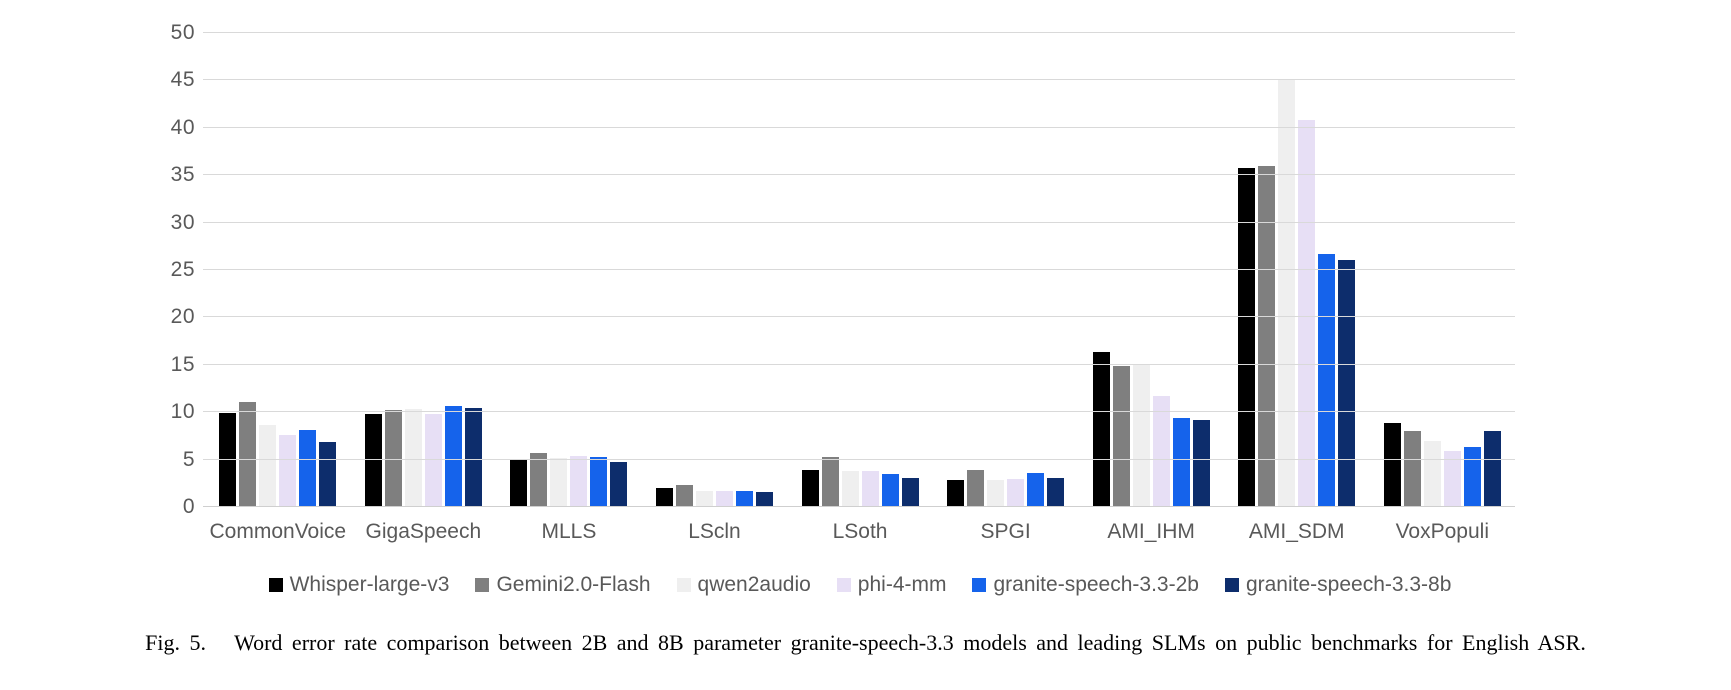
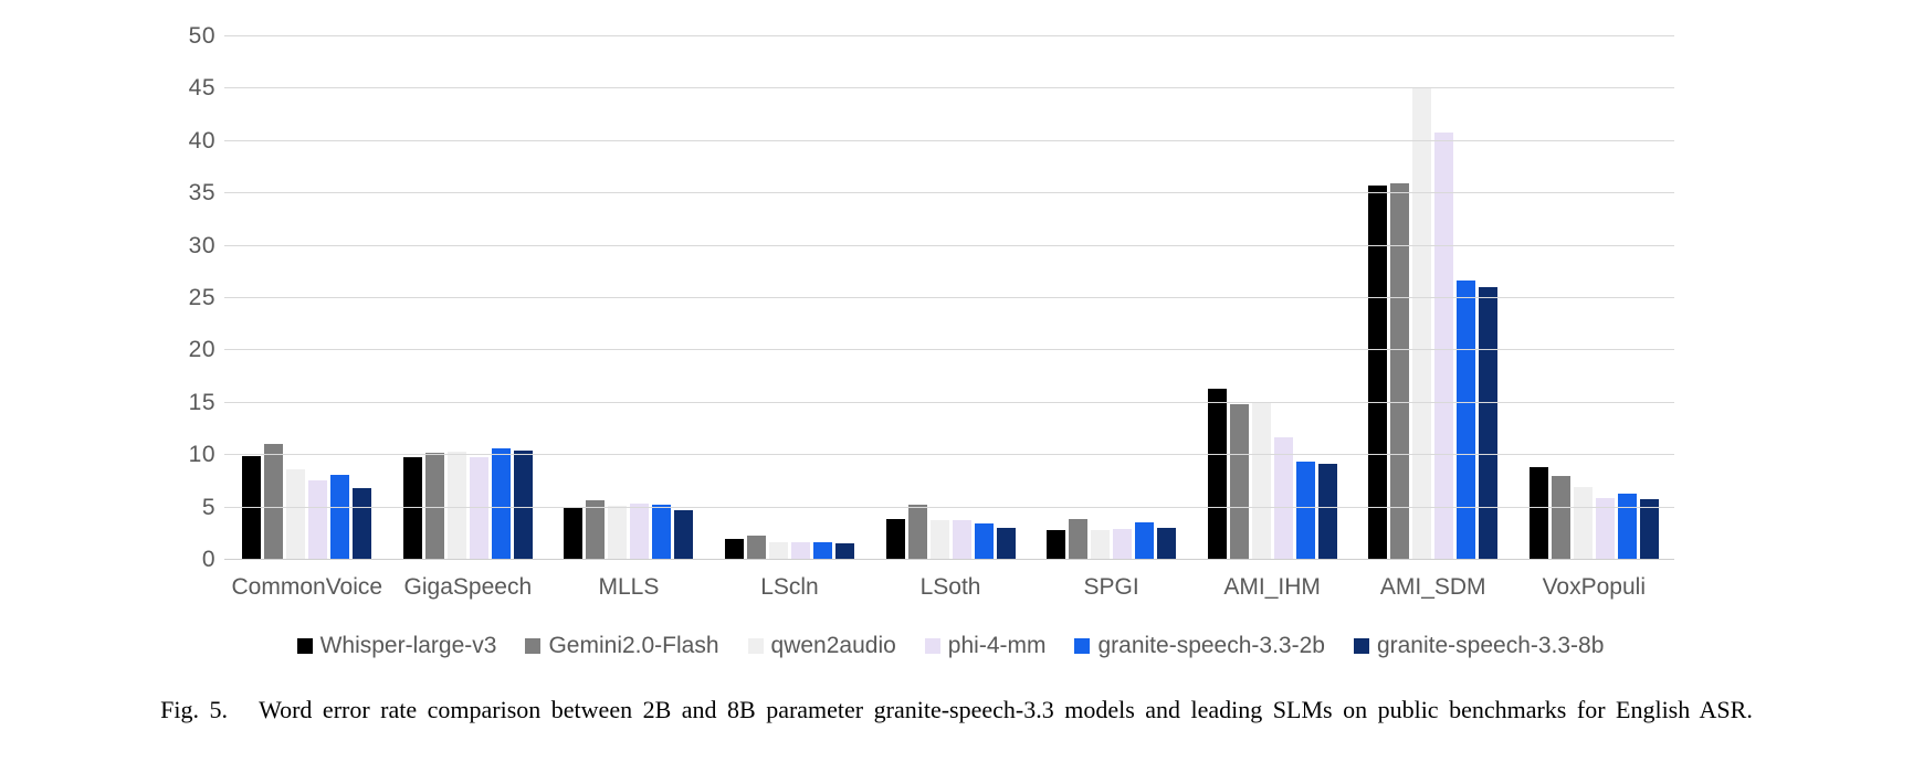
granite-speech-3.3-8b/VoxPopuli: 8 -> 6
